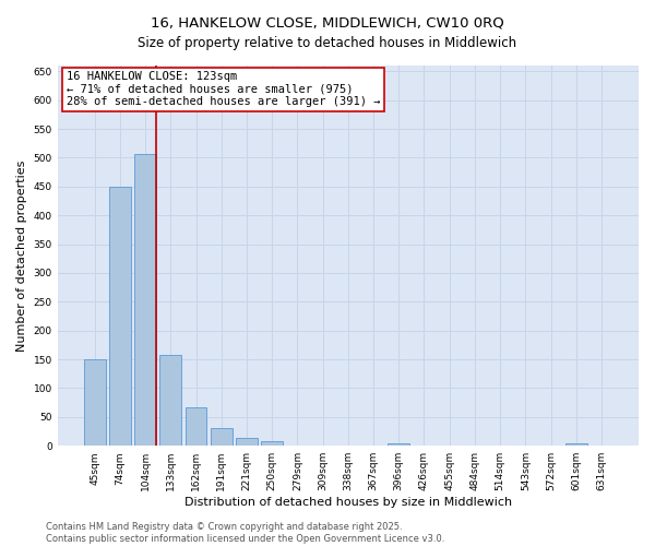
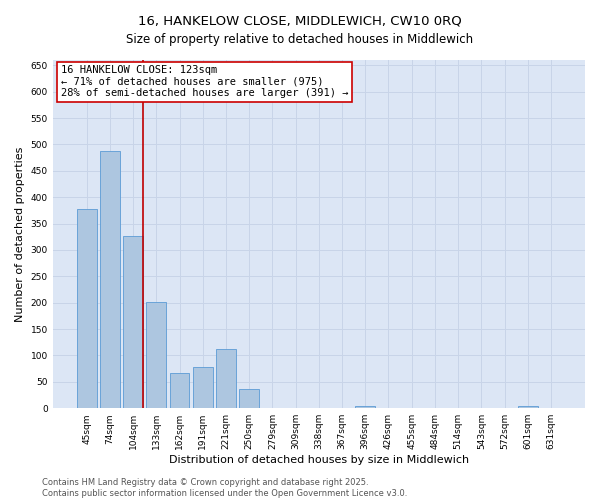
45sqm: 150 -> 378
74sqm: 450 -> 488
104sqm: 507 -> 326
133sqm: 158 -> 202
191sqm: 30 -> 78
221sqm: 13 -> 112
250sqm: 8 -> 36
